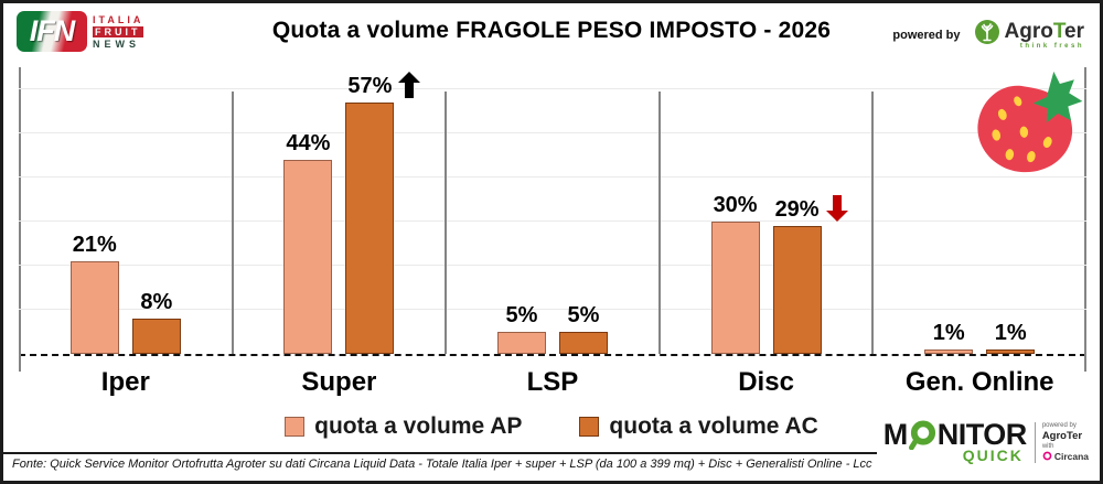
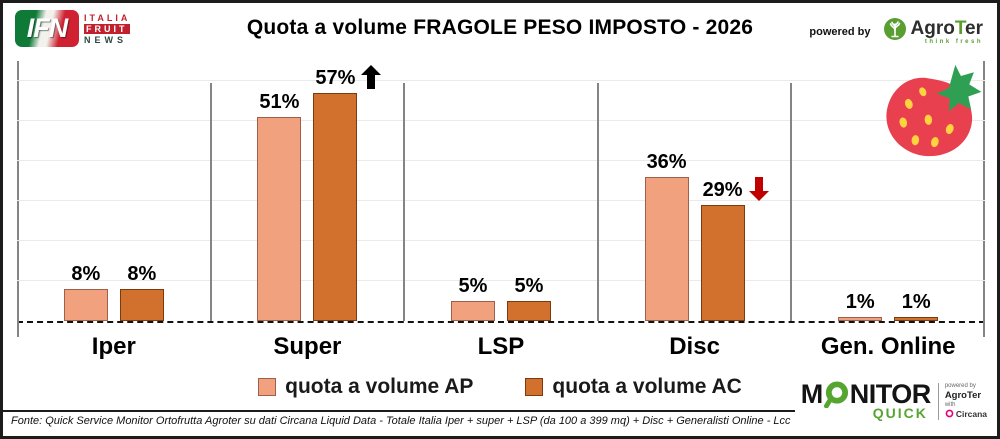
quota a volume AP/Iper: 21% -> 8%
quota a volume AP/Super: 44% -> 51%
quota a volume AP/Disc: 30% -> 36%
